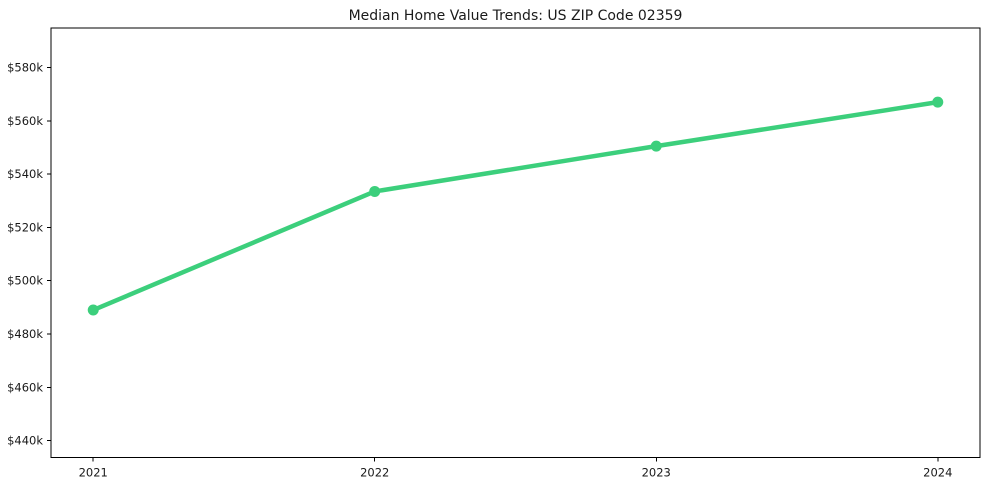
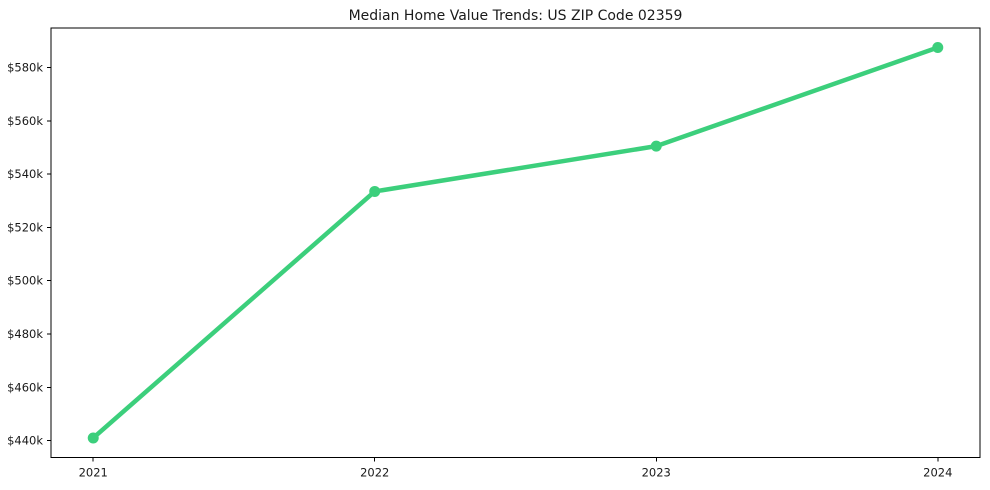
2021: $489k -> $441k
2024: $567k -> $588k
